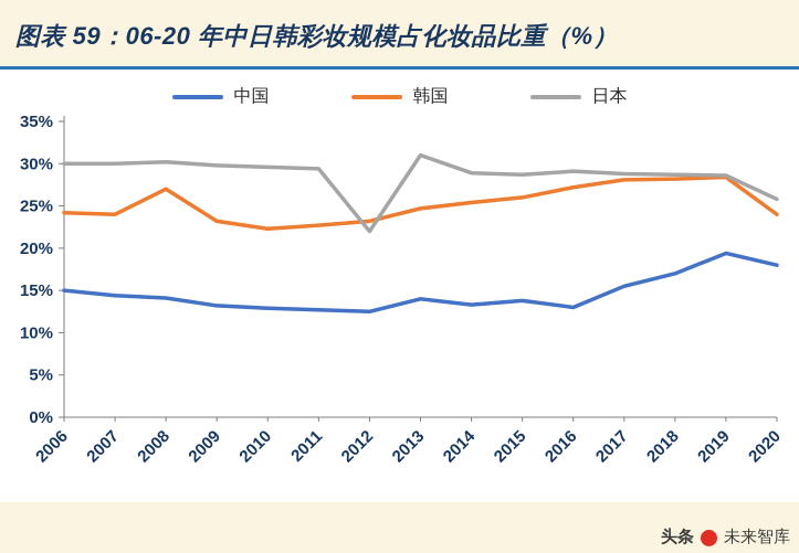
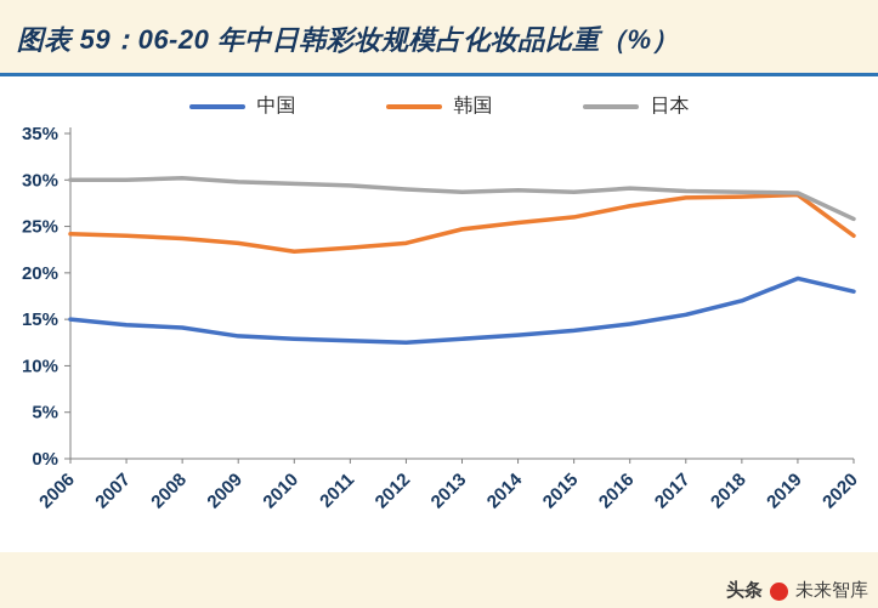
韩国/2008: 27% -> 24%
日本/2012: 22% -> 29%
中国/2013: 14% -> 13%
日本/2013: 31% -> 29%
中国/2016: 13% -> 14%
